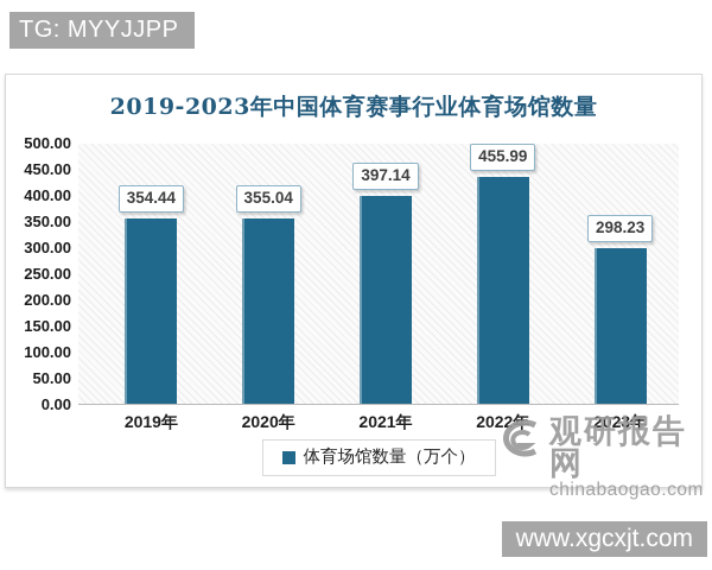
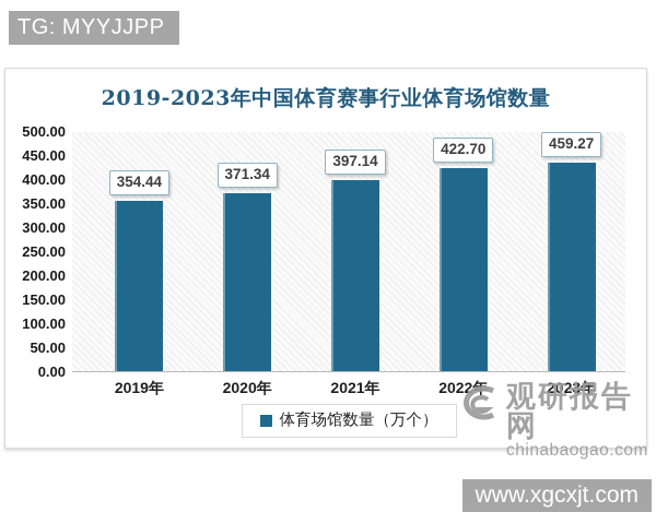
2020年: 355.04 -> 371.34
2022年: 455.99 -> 422.70
2023年: 298.23 -> 459.27
